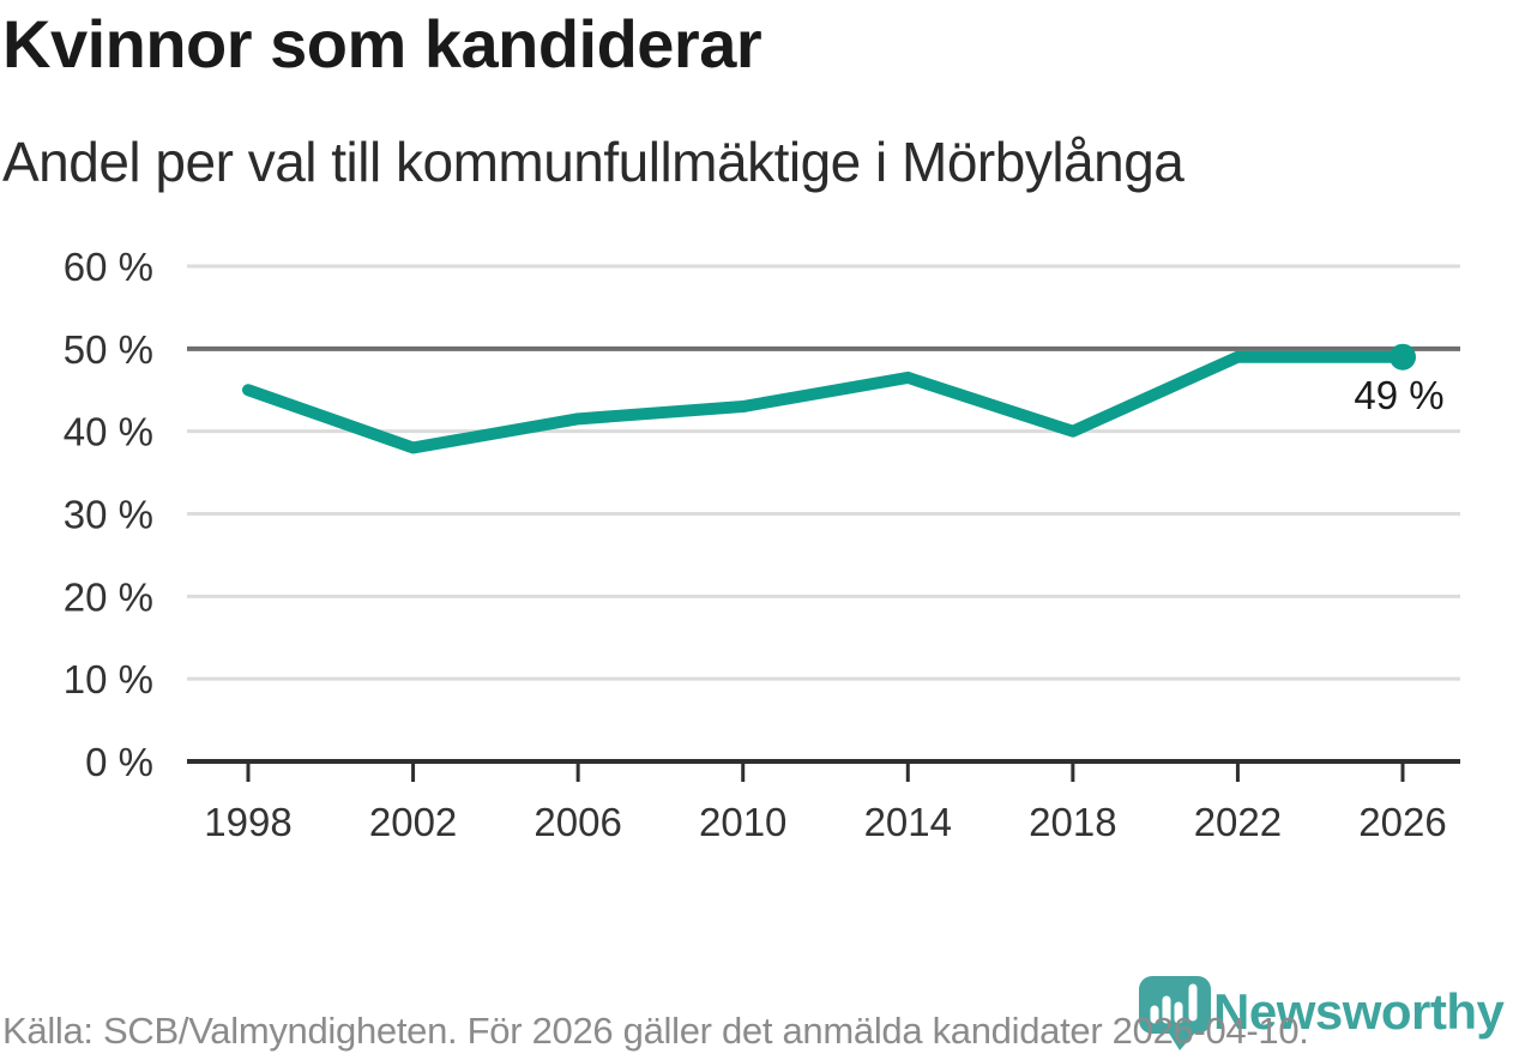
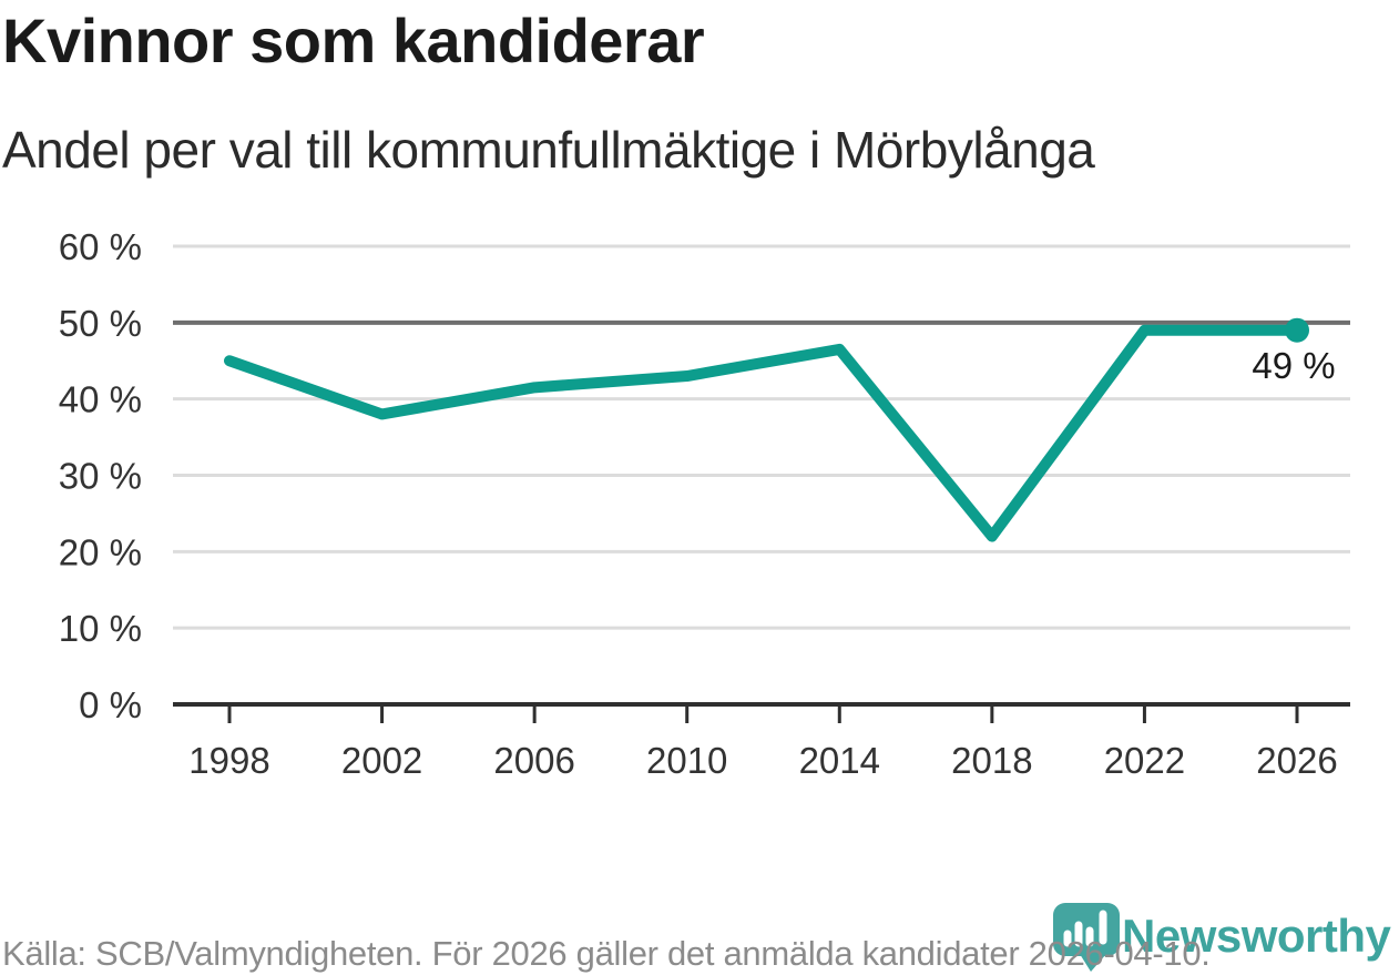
2018: 40% -> 22%
